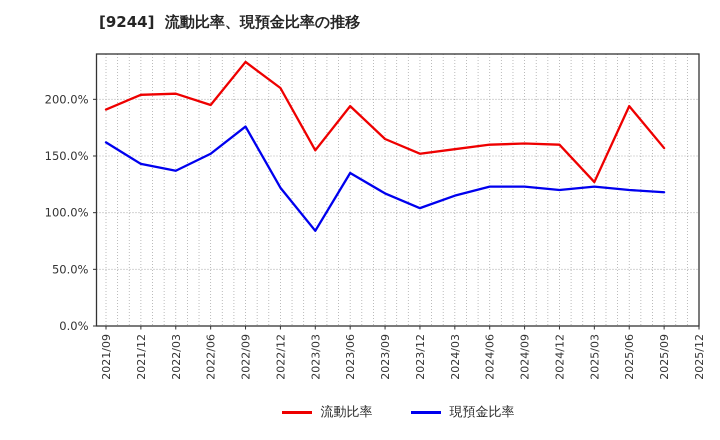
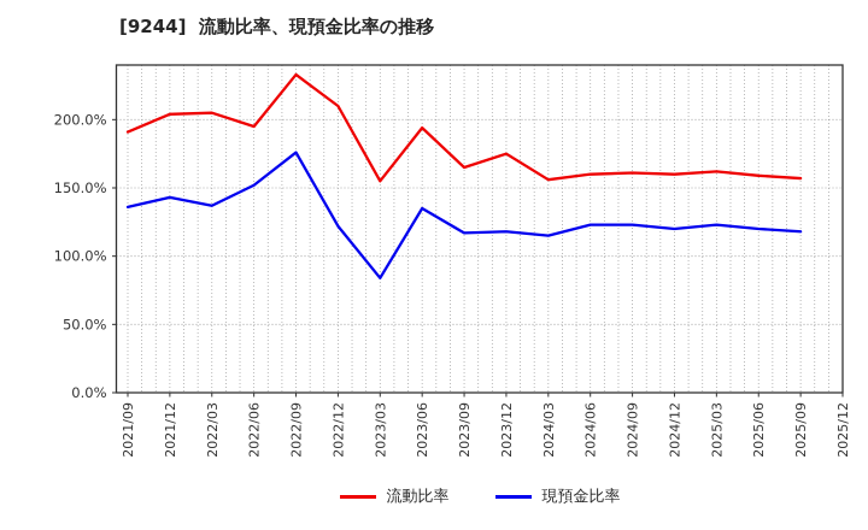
現預金比率/2021/09: 162% -> 136%
流動比率/2023/12: 152% -> 175%
現預金比率/2023/12: 104% -> 118%
流動比率/2025/03: 127% -> 162%
流動比率/2025/06: 194% -> 159%
